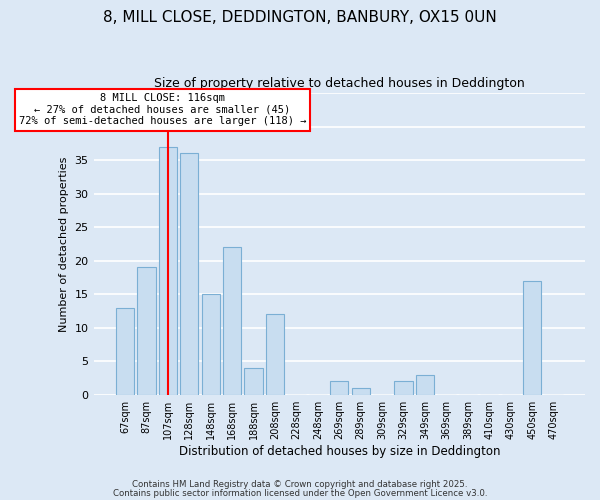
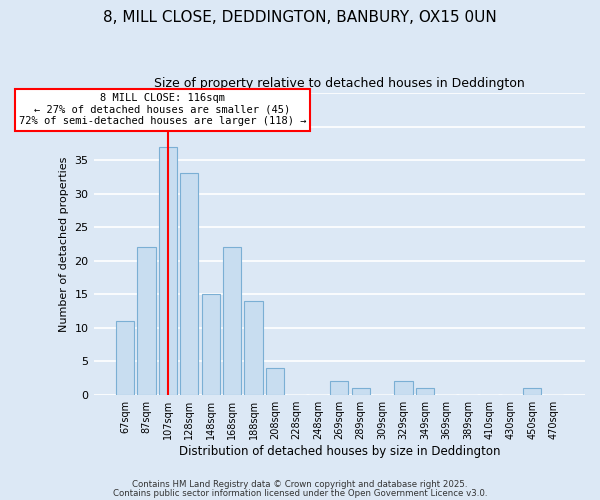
67sqm: 13 -> 11
87sqm: 19 -> 22
128sqm: 36 -> 33
188sqm: 4 -> 14
208sqm: 12 -> 4
349sqm: 3 -> 1
450sqm: 17 -> 1
